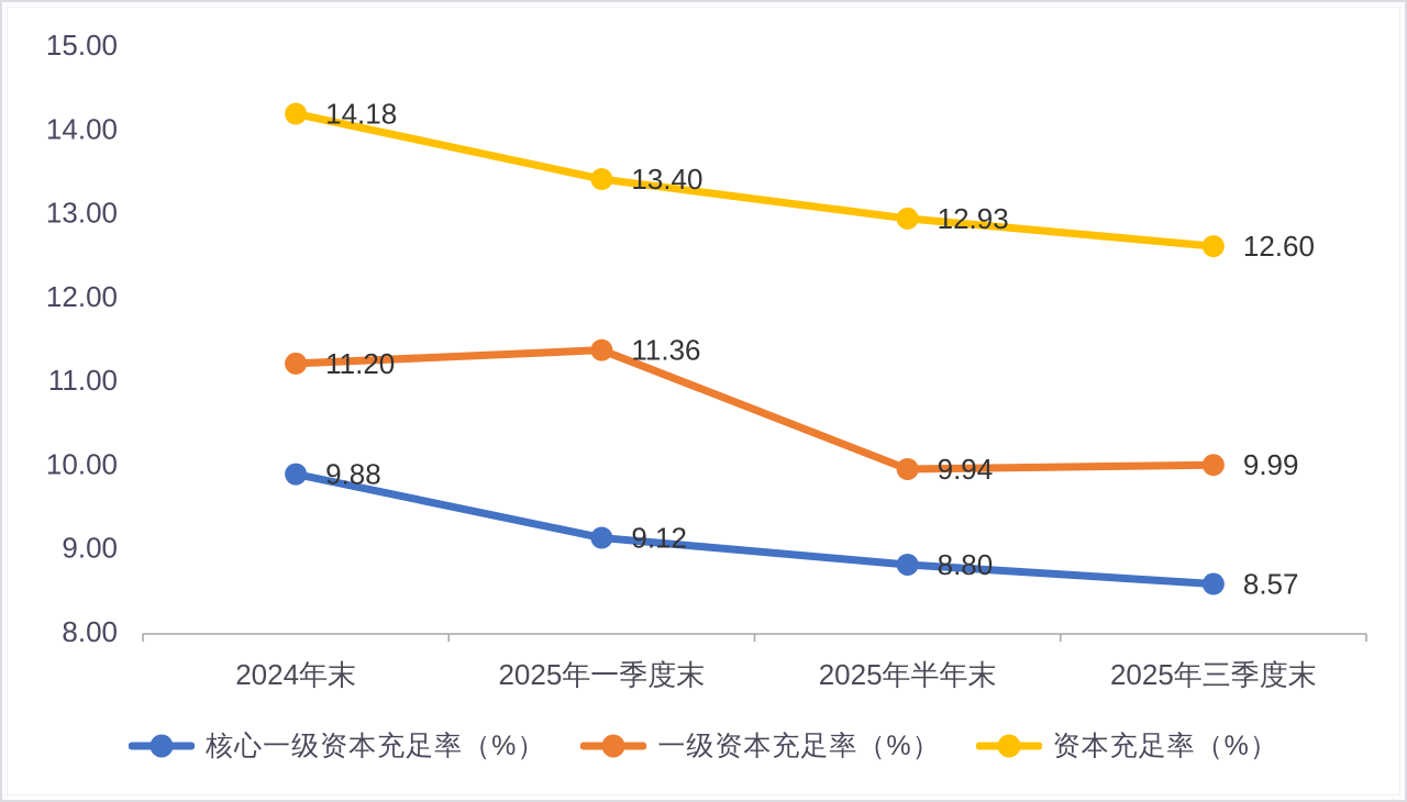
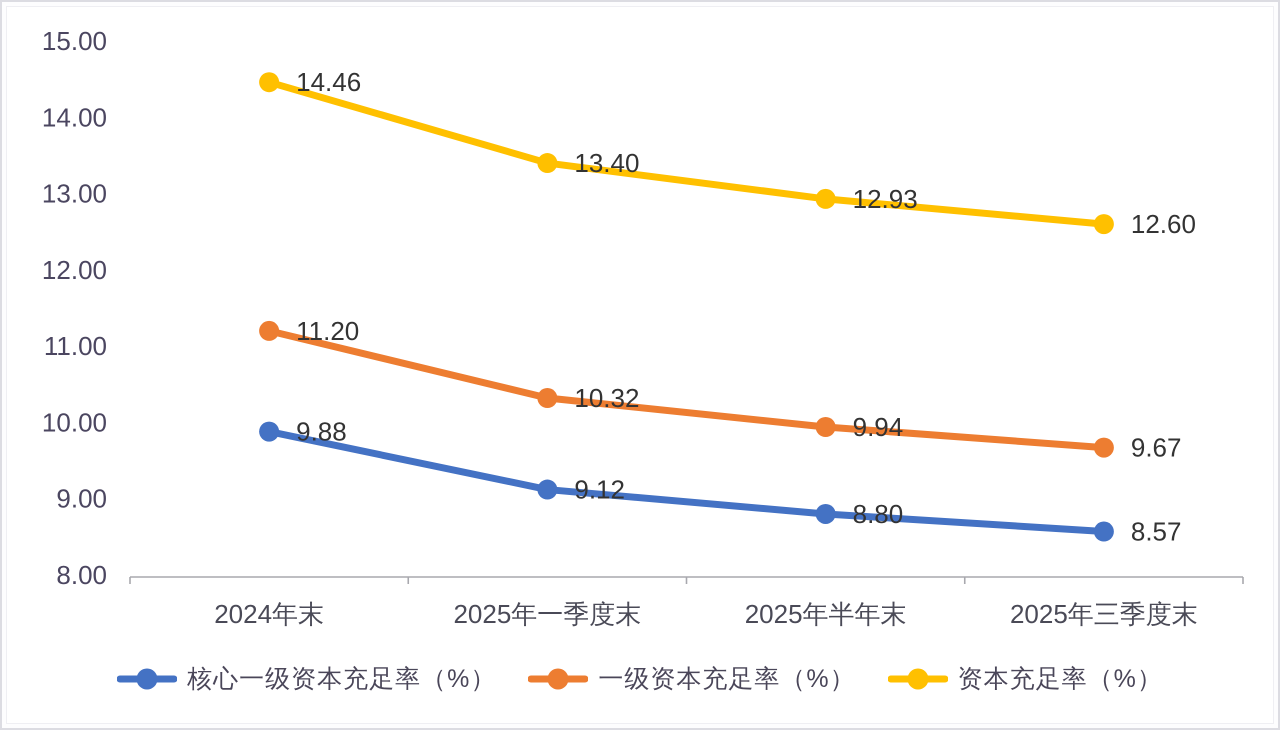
资本充足率（%）/2024年末: 14.18 -> 14.46
一级资本充足率（%）/2025年一季度末: 11.36 -> 10.32
一级资本充足率（%）/2025年三季度末: 9.99 -> 9.67
